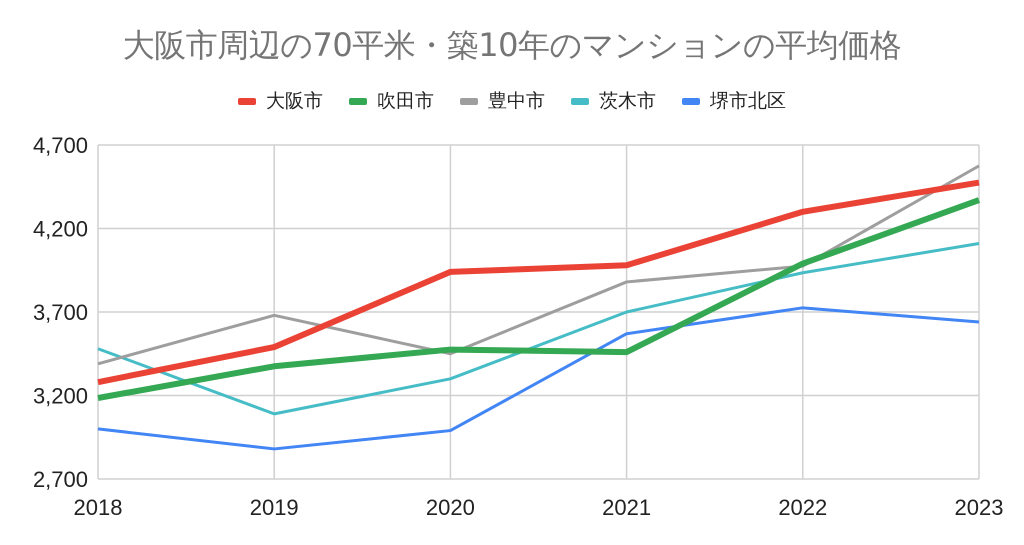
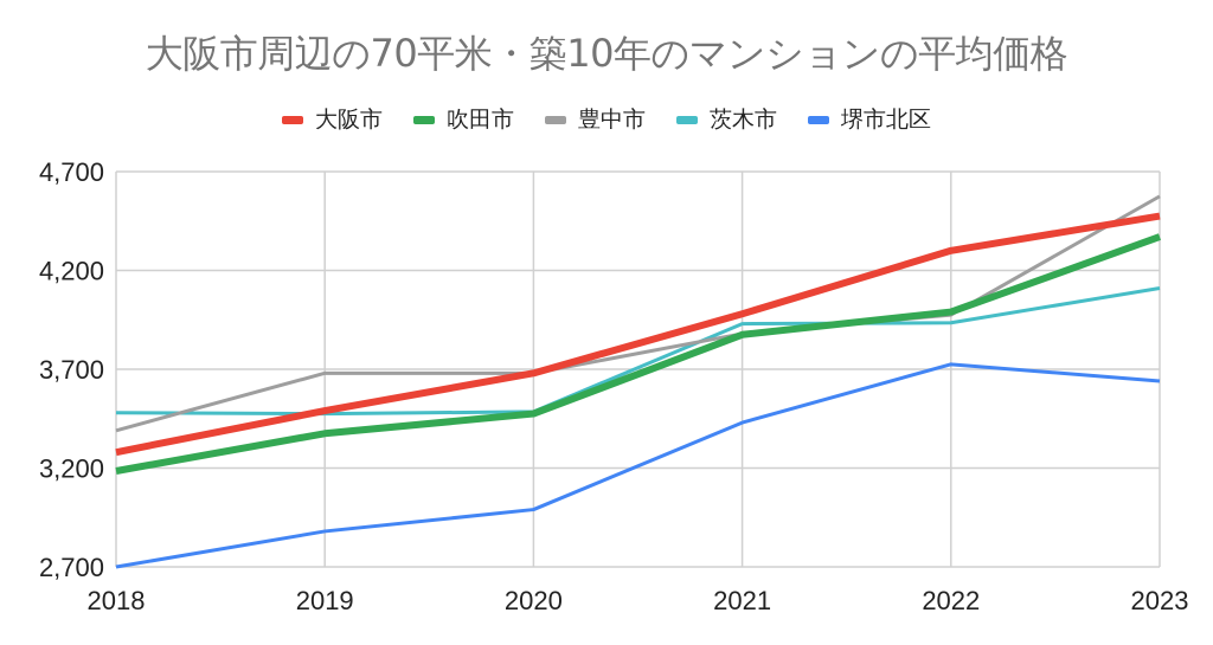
堺市北区/2018: 3000 -> 2700
茨木市/2019: 3090 -> 3480
大阪市/2020: 3940 -> 3680
豊中市/2020: 3450 -> 3680
茨木市/2020: 3300 -> 3480
吹田市/2021: 3460 -> 3880
茨木市/2021: 3700 -> 3930
堺市北区/2021: 3570 -> 3430
